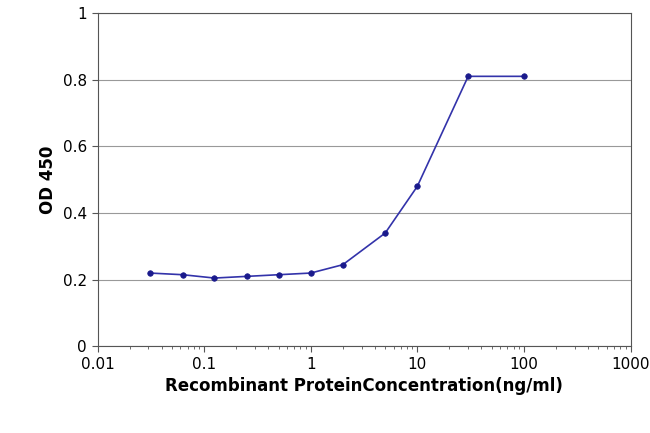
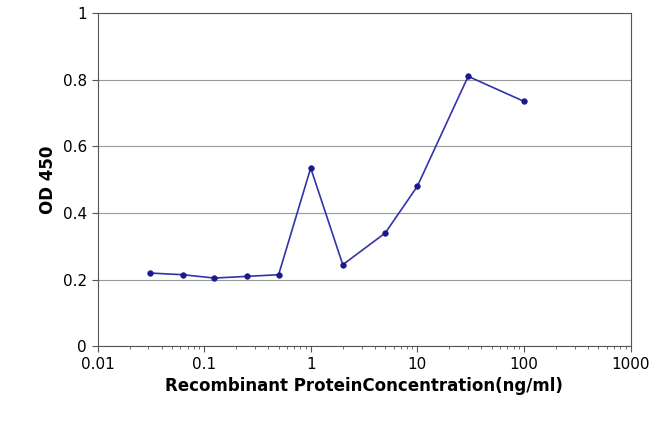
1: 0.220 -> 0.535
100: 0.810 -> 0.735
